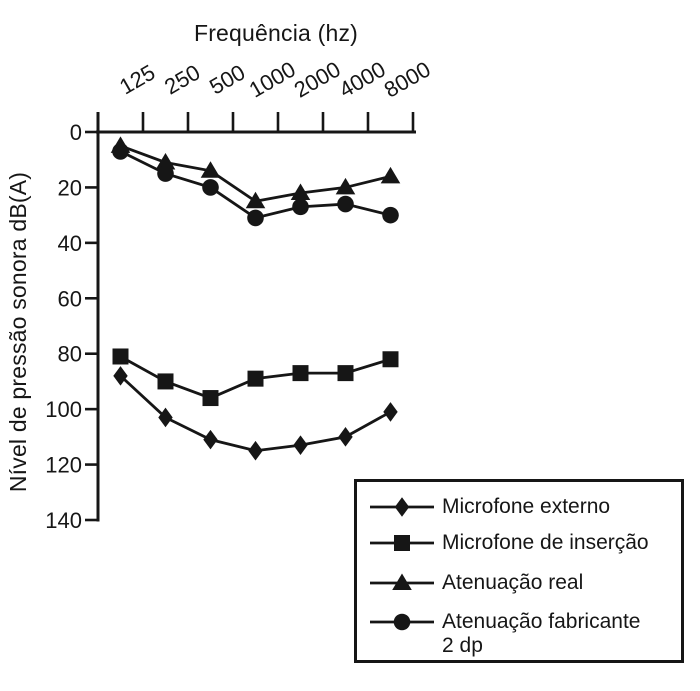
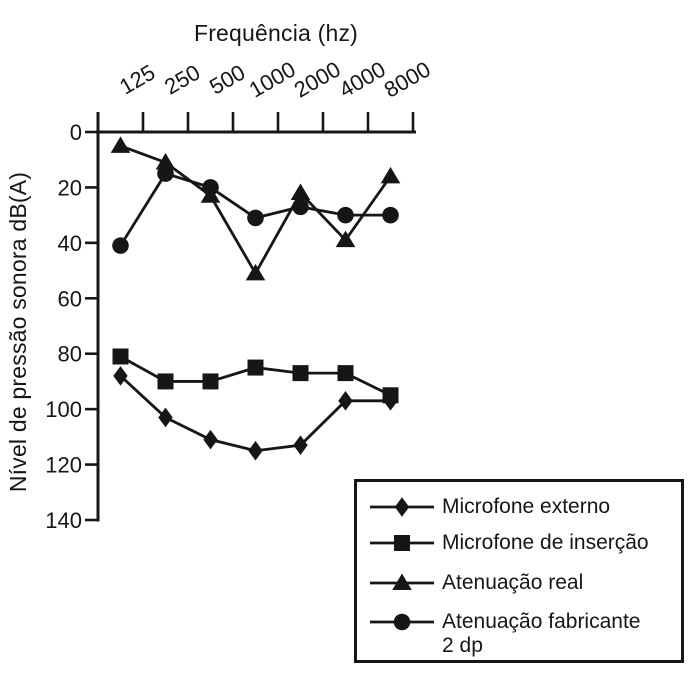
Atenuação fabricante 2 dp/125: 7 -> 41
Microfone de inserção/500: 96 -> 90
Atenuação real/500: 14 -> 23
Microfone de inserção/1000: 89 -> 85
Atenuação real/1000: 25 -> 51
Microfone externo/4000: 110 -> 97
Atenuação real/4000: 20 -> 39
Atenuação fabricante 2 dp/4000: 26 -> 30
Microfone externo/8000: 101 -> 97
Microfone de inserção/8000: 82 -> 95
